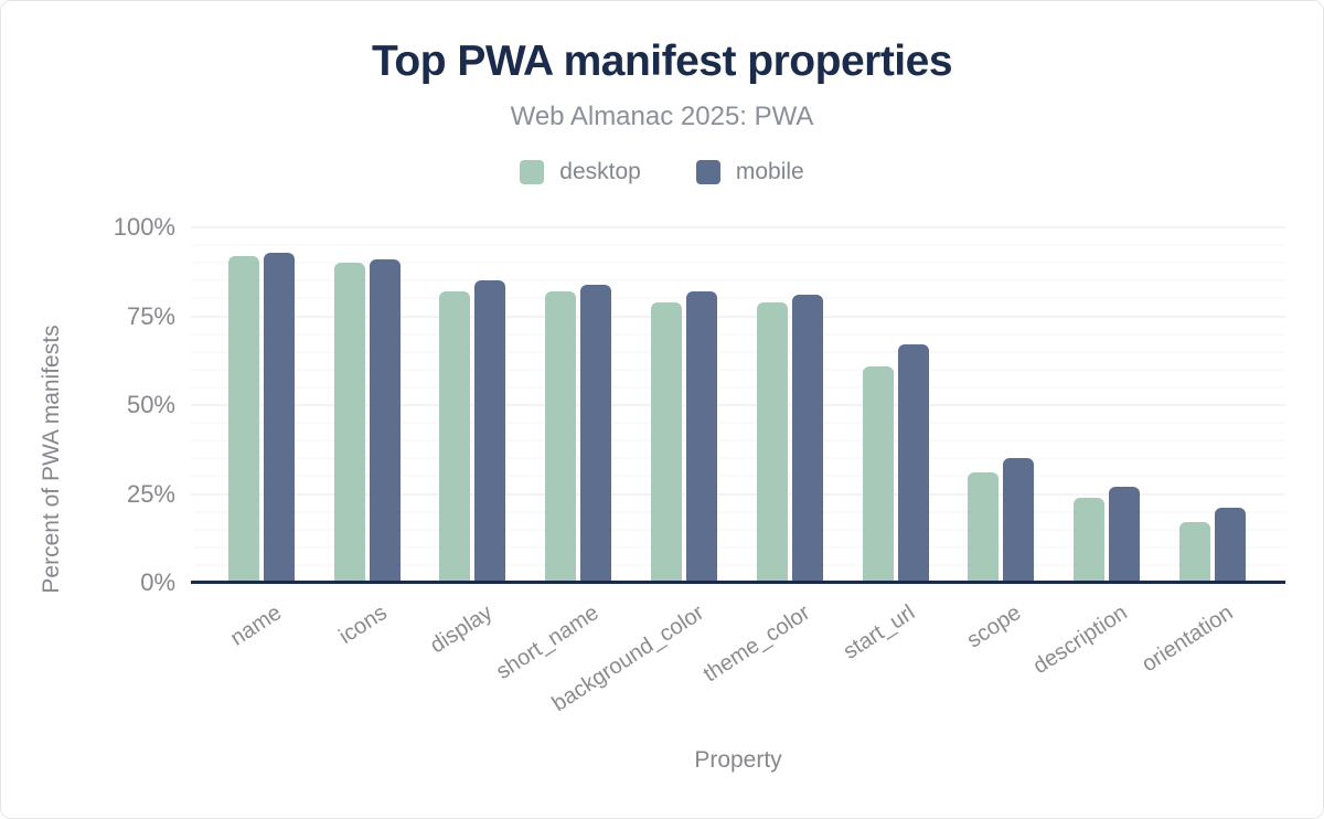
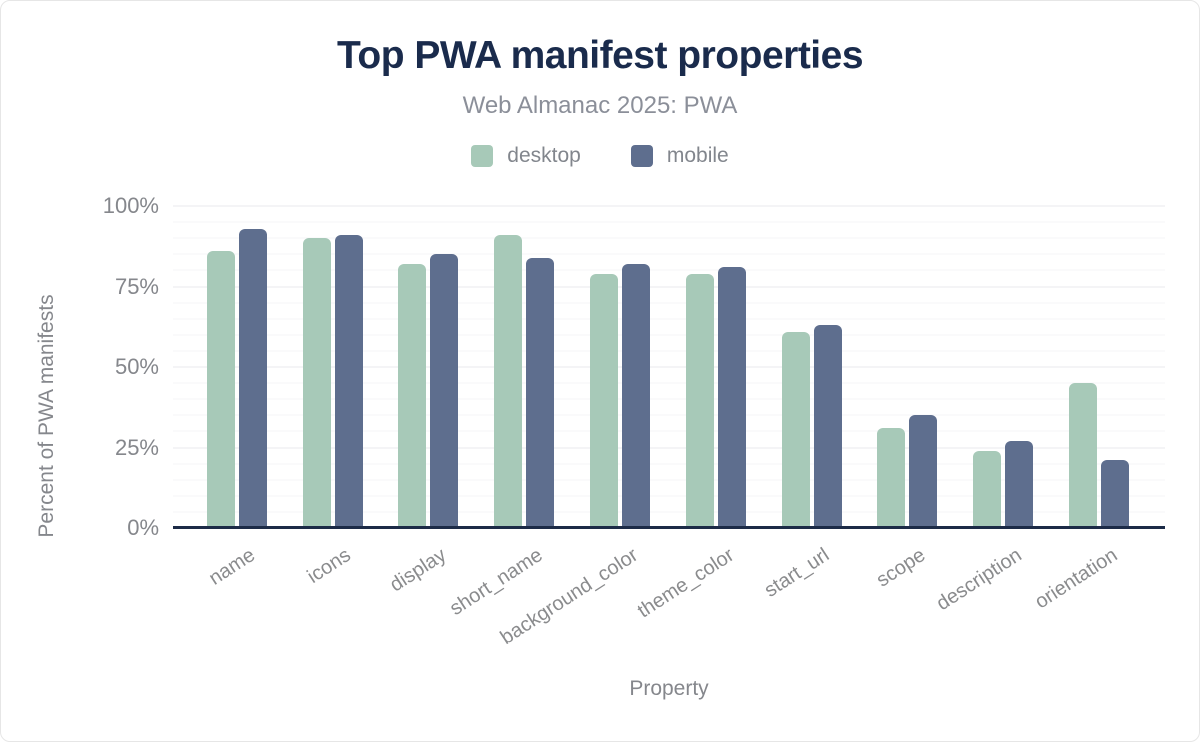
desktop/name: 92% -> 86%
desktop/short_name: 82% -> 91%
mobile/start_url: 67% -> 63%
desktop/orientation: 17% -> 45%
